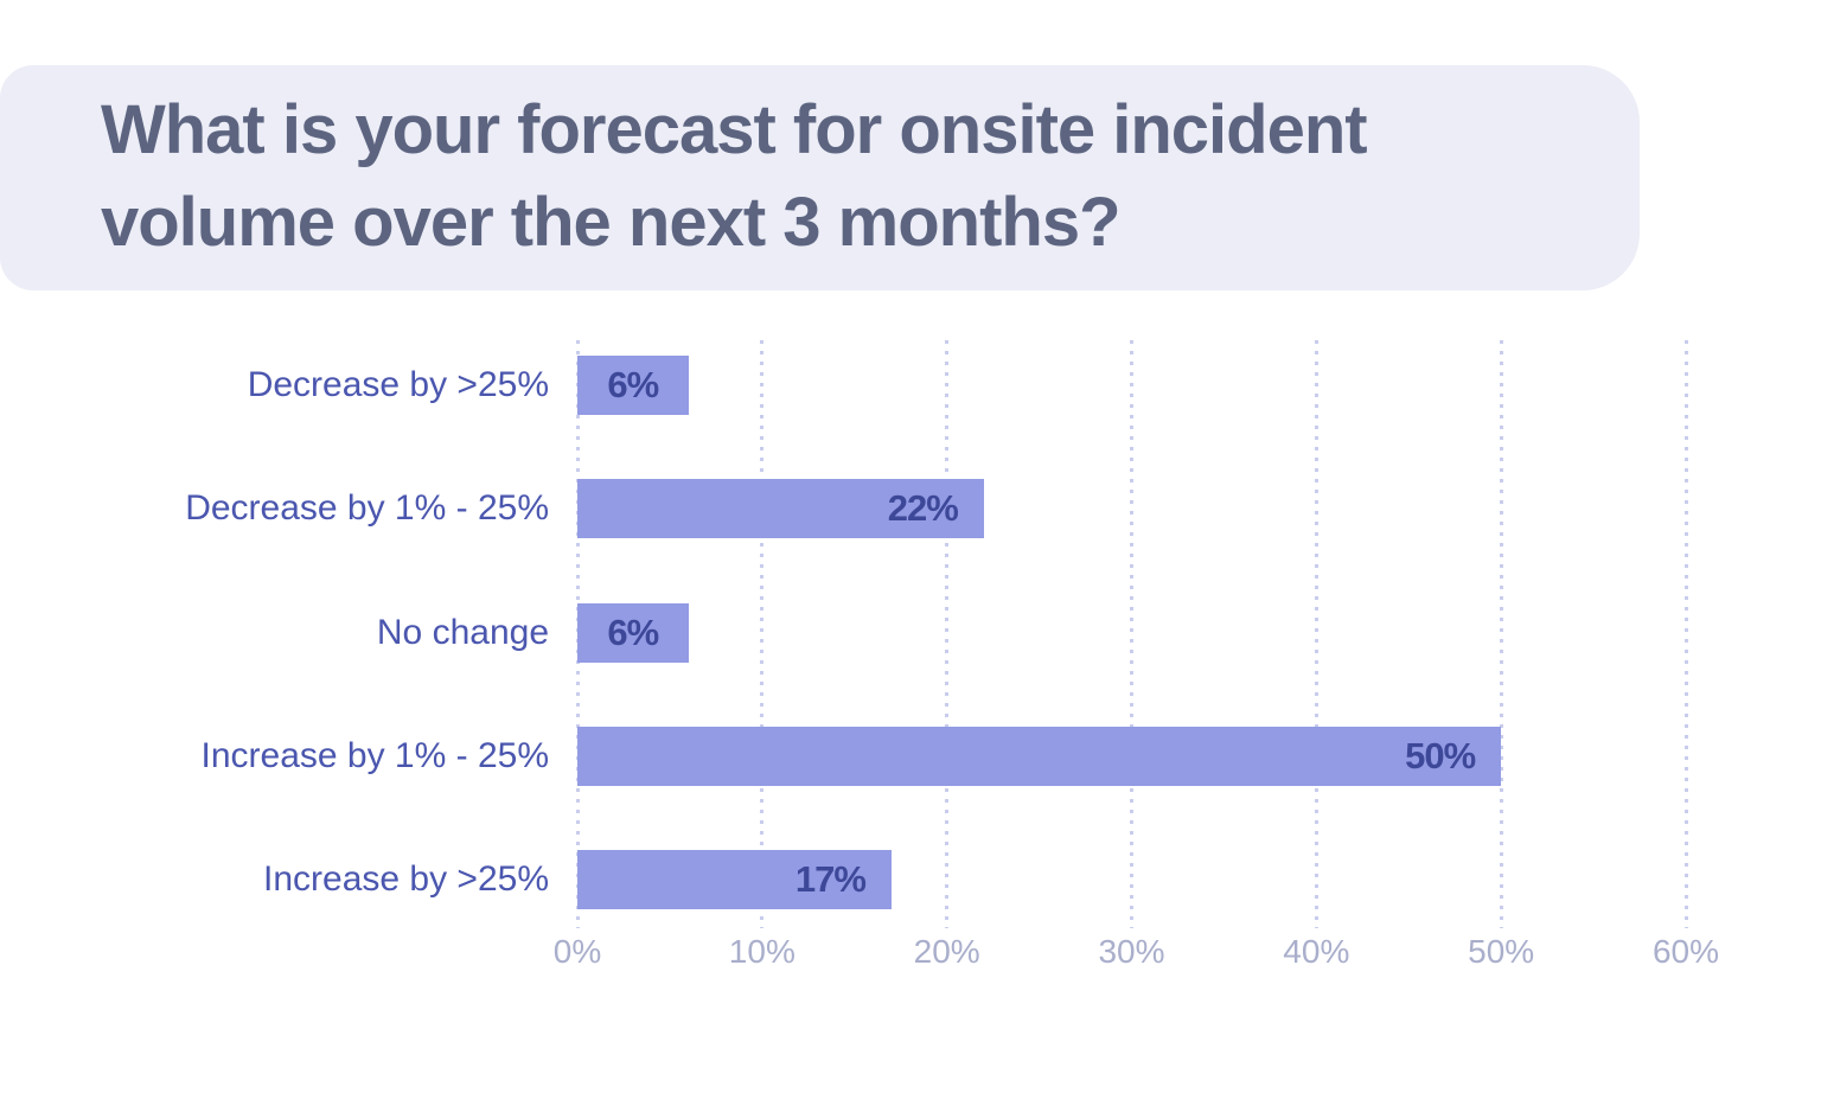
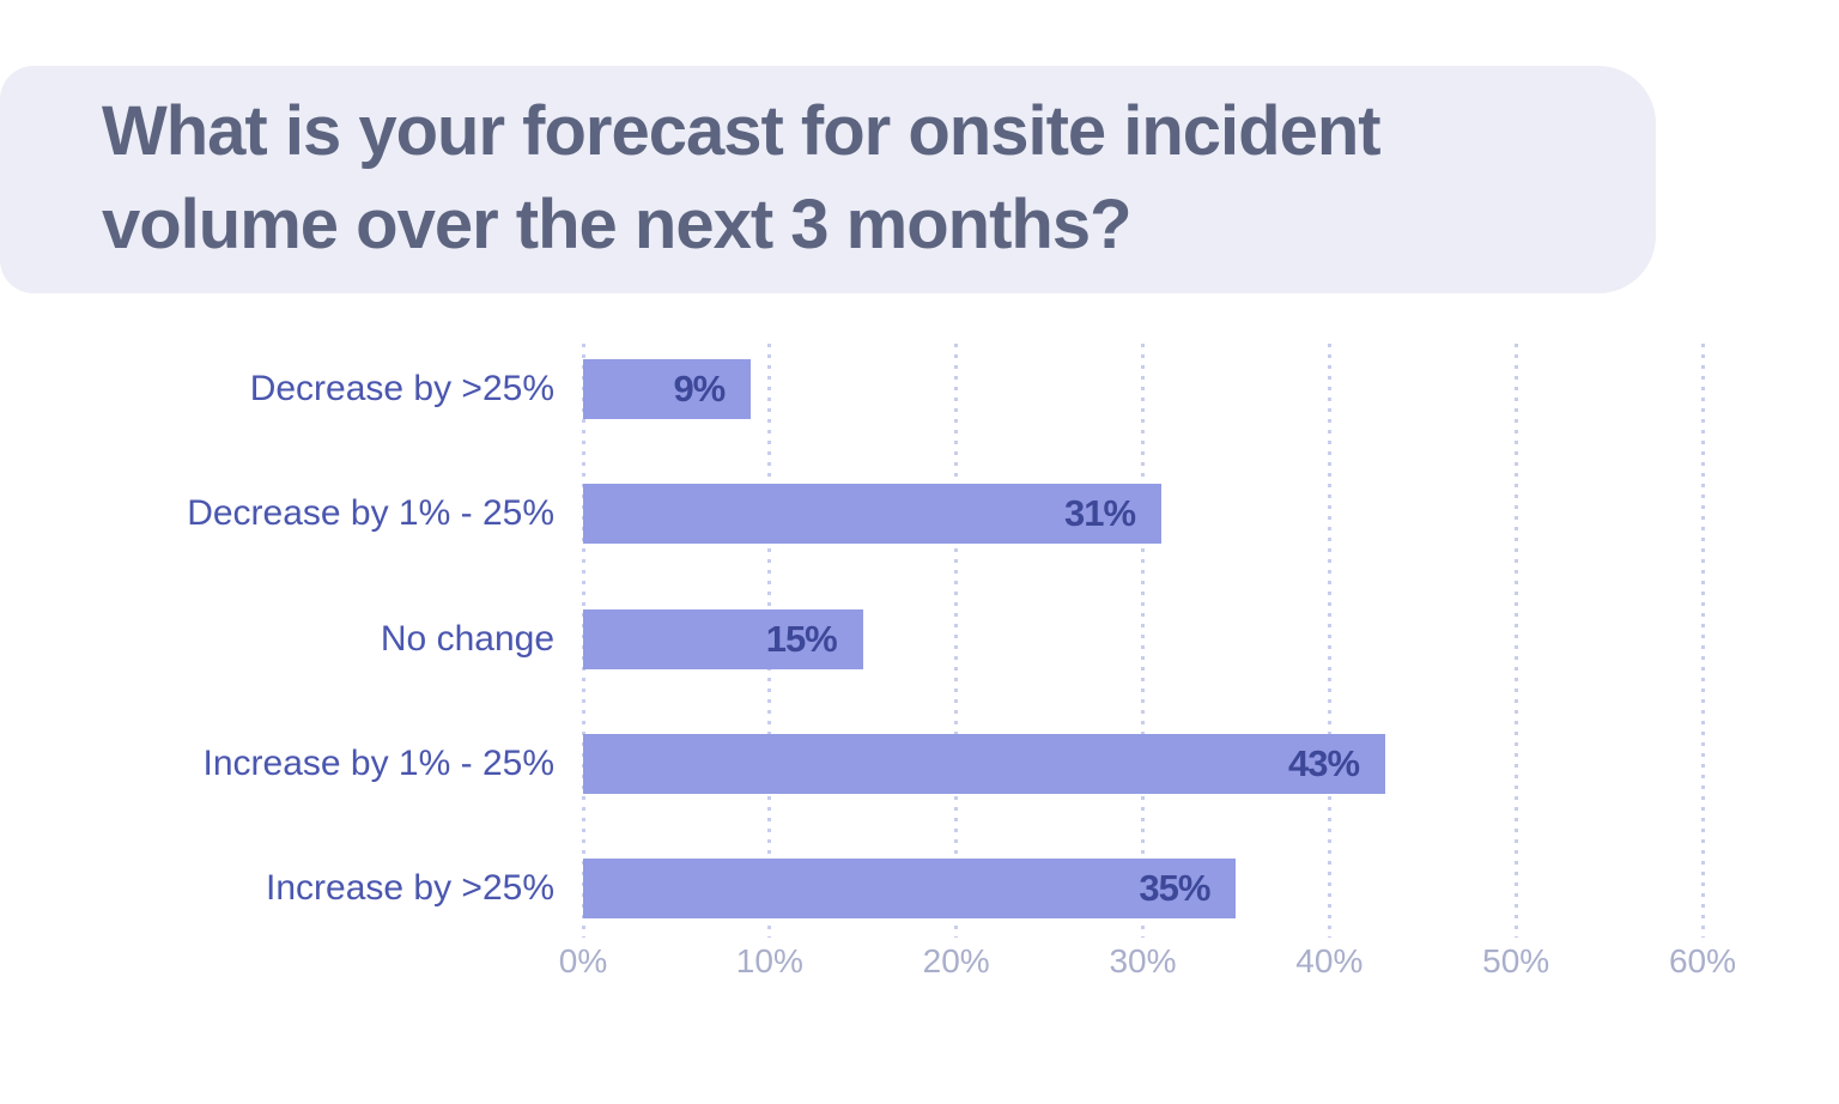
Decrease by >25%: 6% -> 9%
Decrease by 1% - 25%: 22% -> 31%
No change: 6% -> 15%
Increase by 1% - 25%: 50% -> 43%
Increase by >25%: 17% -> 35%
